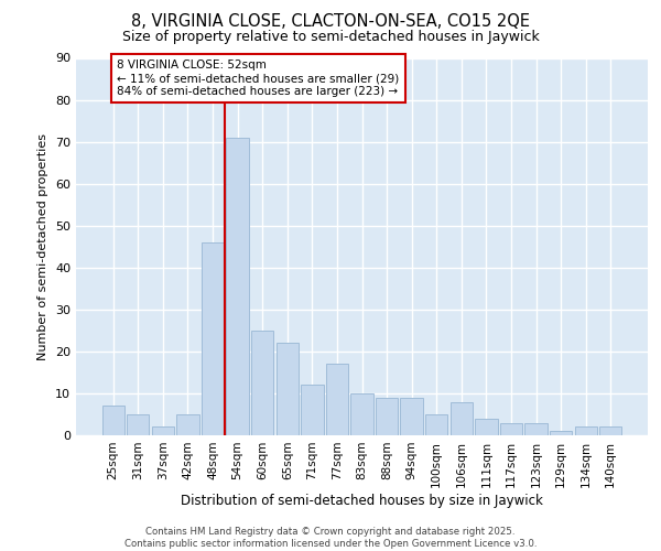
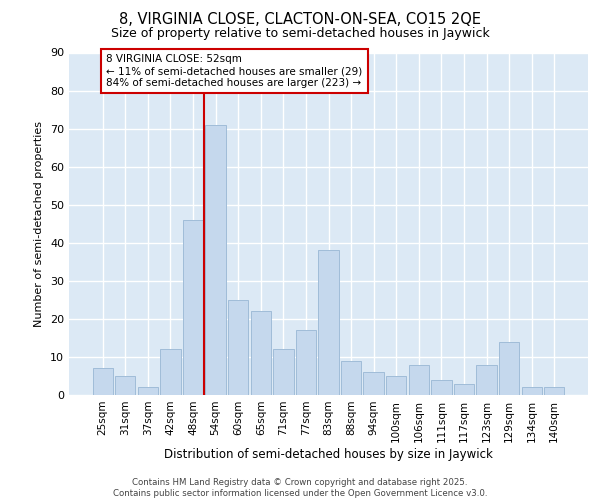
42sqm: 5 -> 12
83sqm: 10 -> 38
94sqm: 9 -> 6
123sqm: 3 -> 8
129sqm: 1 -> 14
